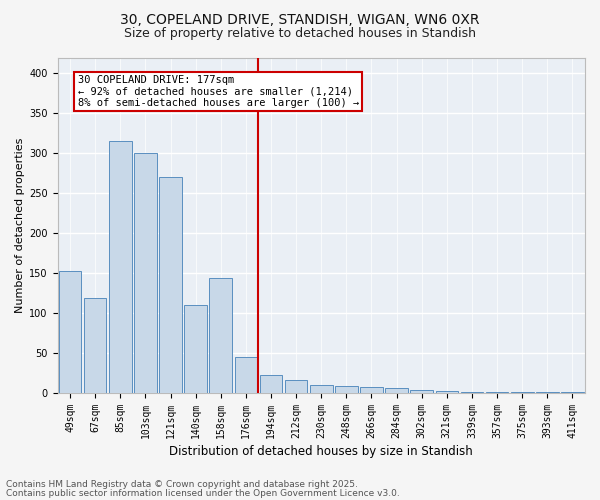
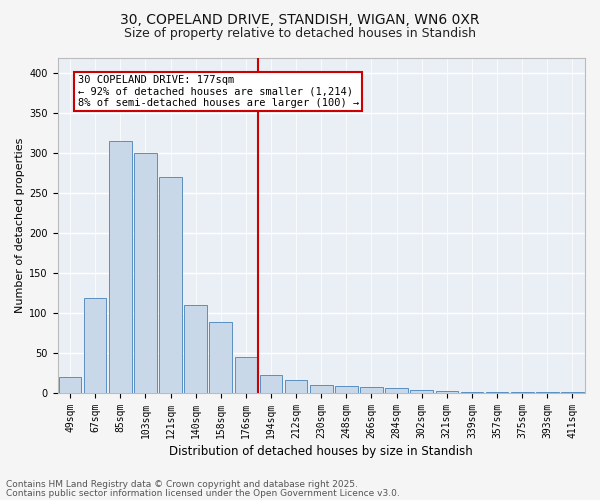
49sqm: 152 -> 19
158sqm: 144 -> 88
